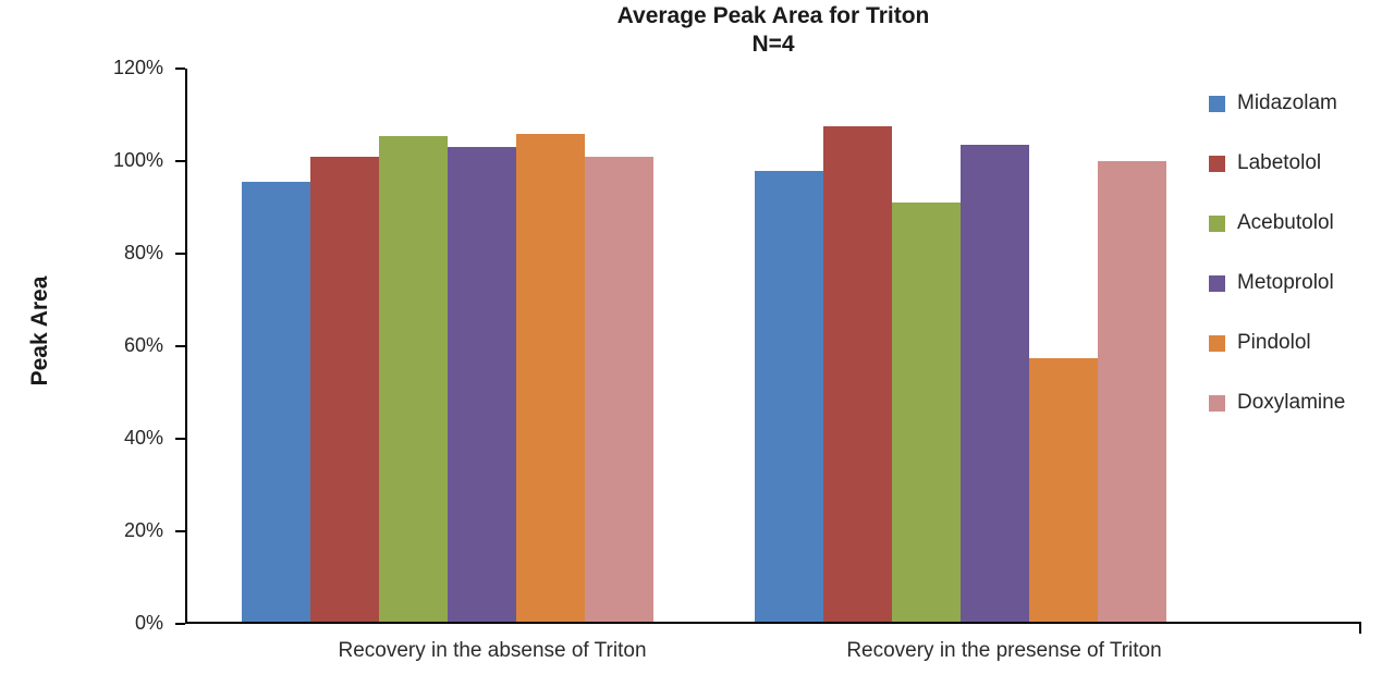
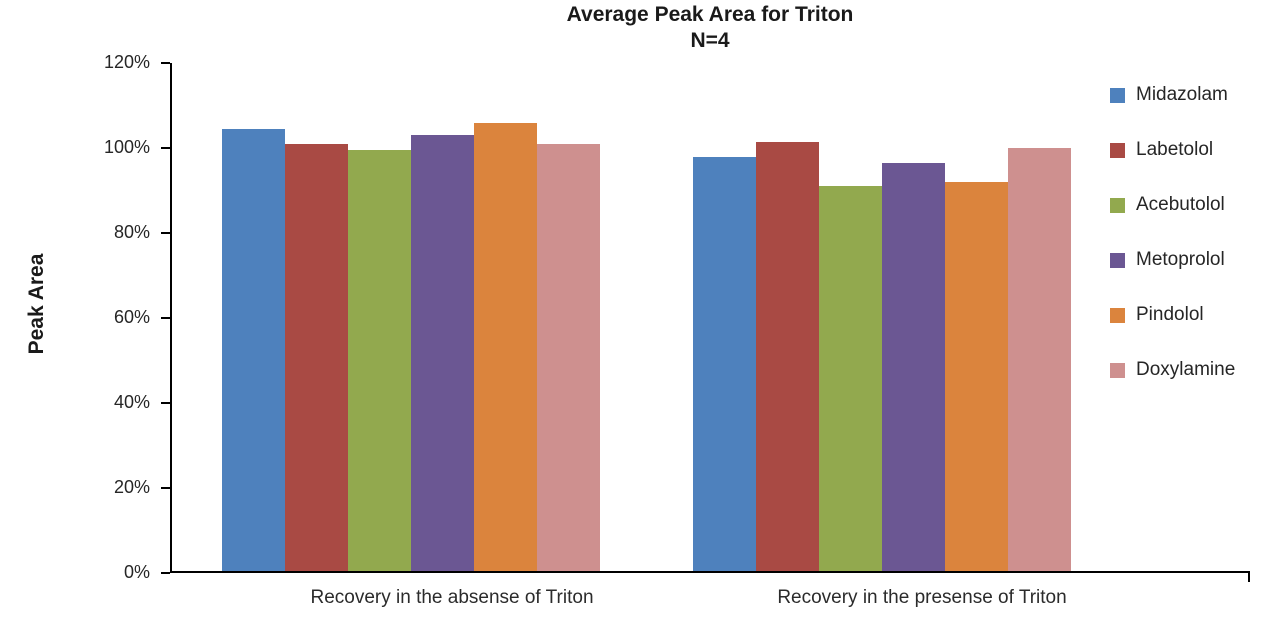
Midazolam/Recovery in the absense of Triton: 95% -> 104%
Acebutolol/Recovery in the absense of Triton: 105% -> 99%
Labetolol/Recovery in the presense of Triton: 107% -> 101%
Metoprolol/Recovery in the presense of Triton: 103% -> 96%
Pindolol/Recovery in the presense of Triton: 57% -> 92%
